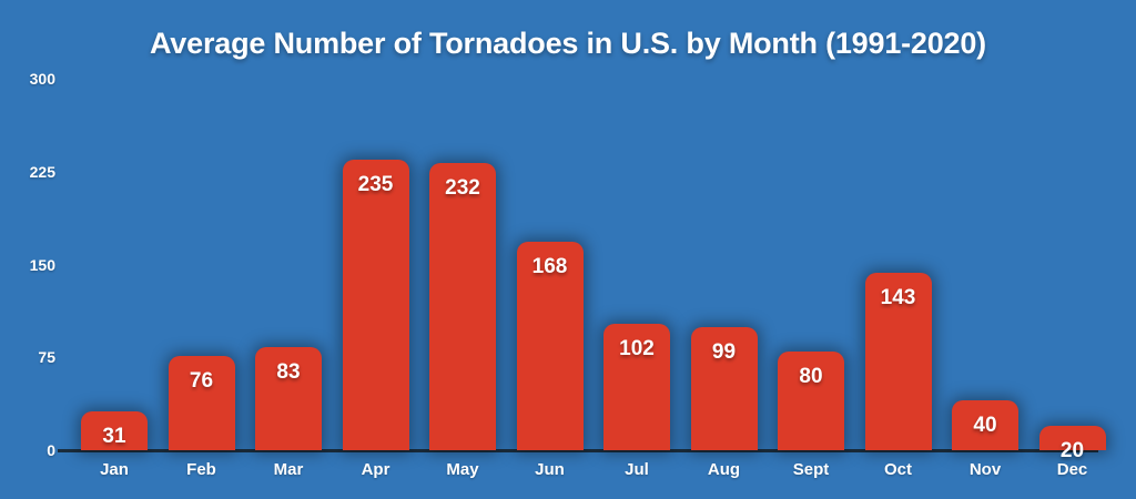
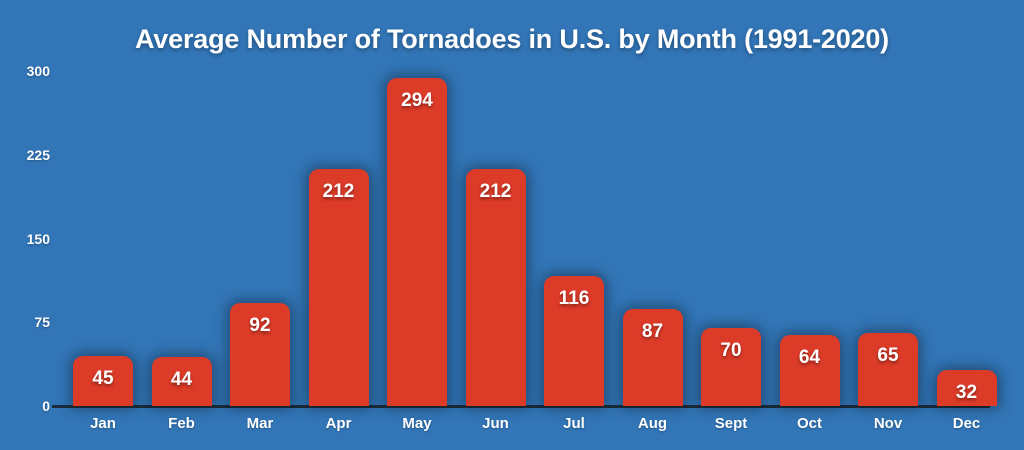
Jan: 31 -> 45
Feb: 76 -> 44
Mar: 83 -> 92
Apr: 235 -> 212
May: 232 -> 294
Jun: 168 -> 212
Jul: 102 -> 116
Aug: 99 -> 87
Sept: 80 -> 70
Oct: 143 -> 64
Nov: 40 -> 65
Dec: 20 -> 32
